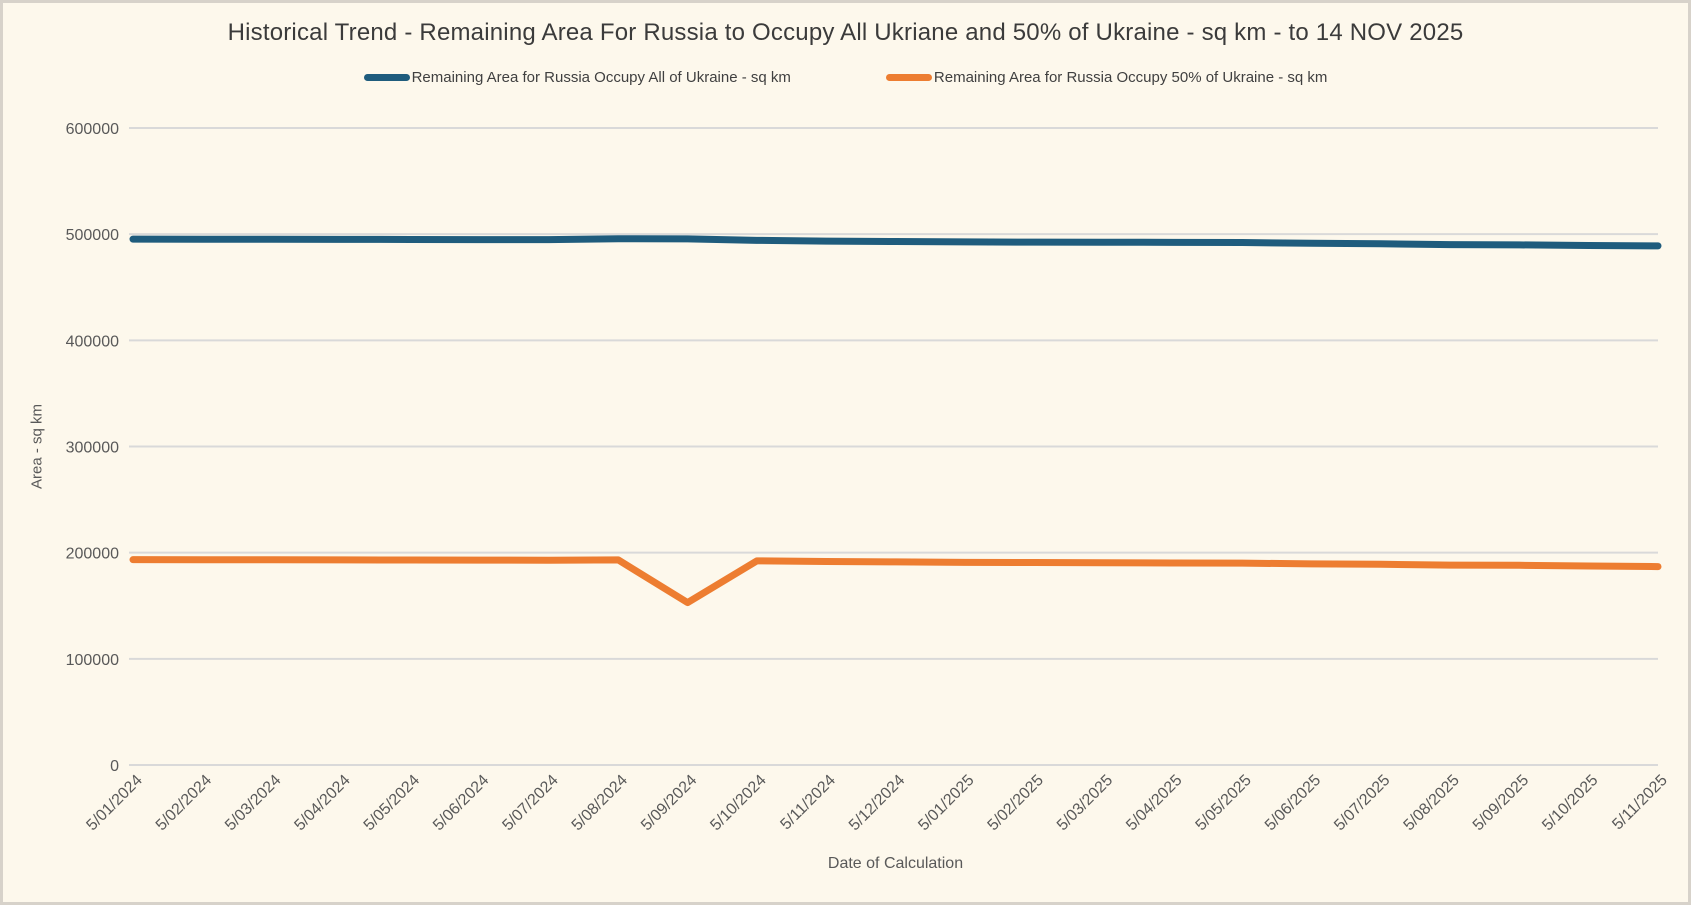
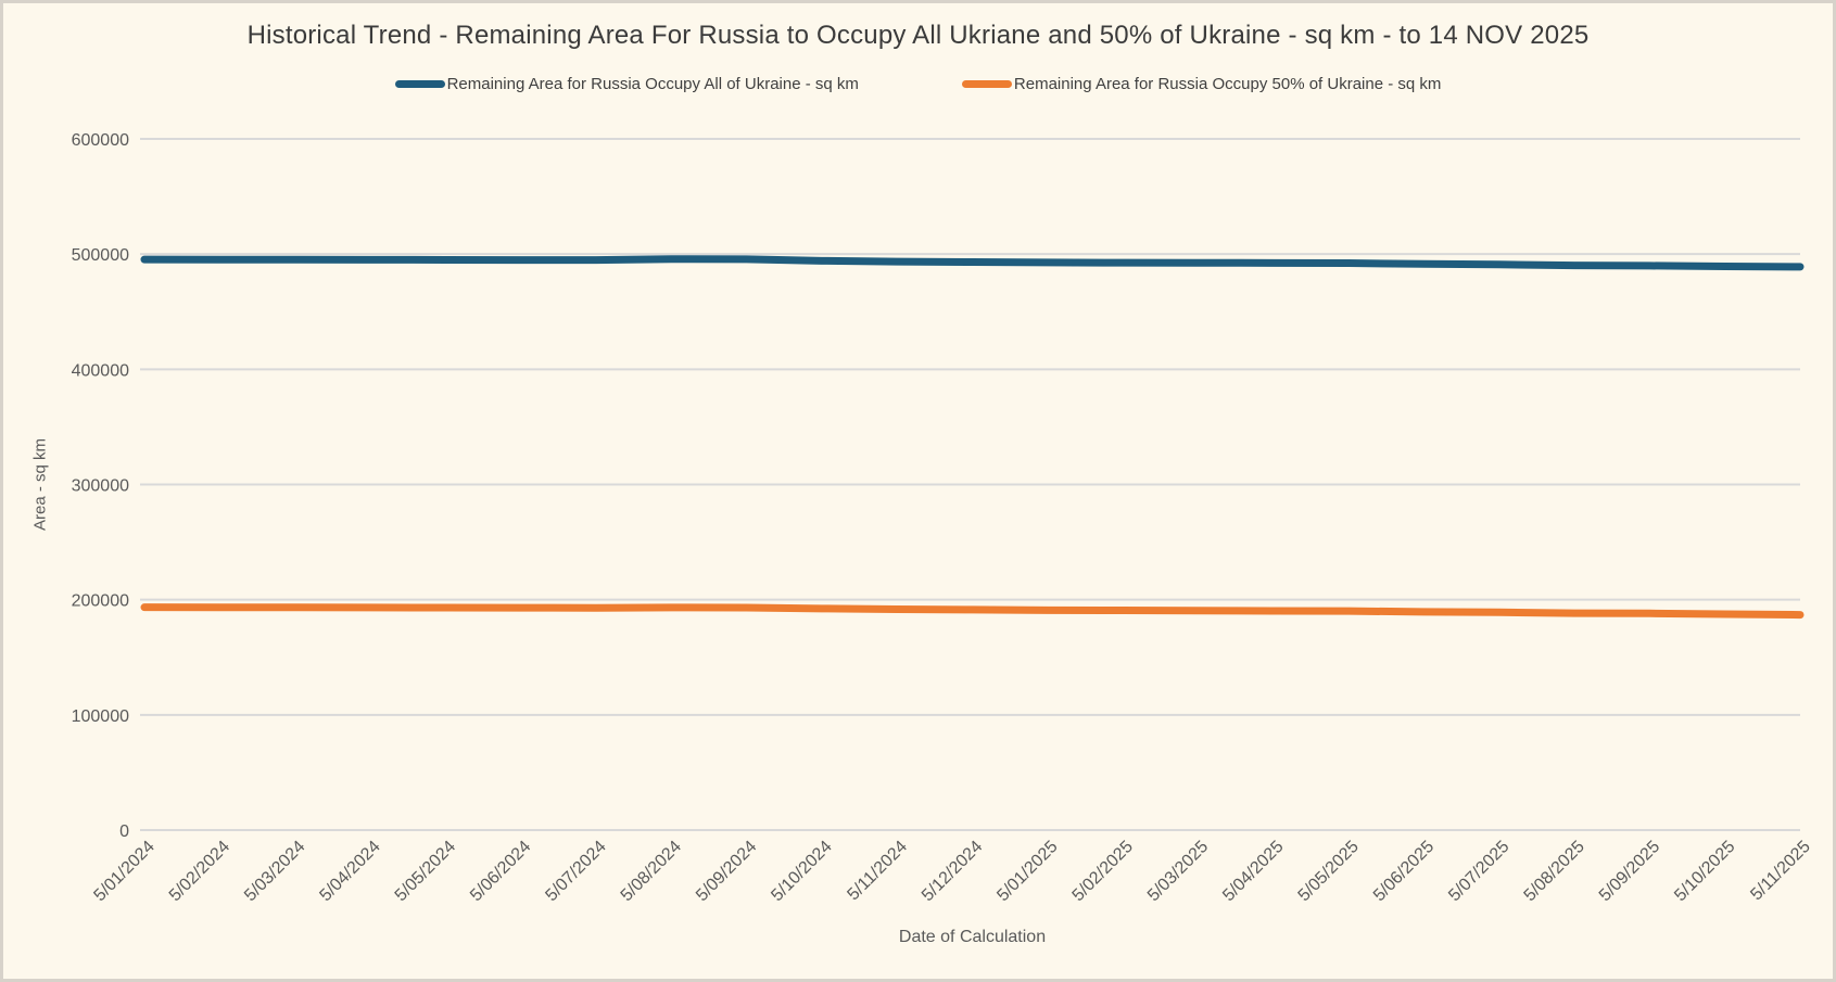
Remaining Area for Russia Occupy 50% of Ukraine - sq km/5/09/2024: 153000 -> 193000
